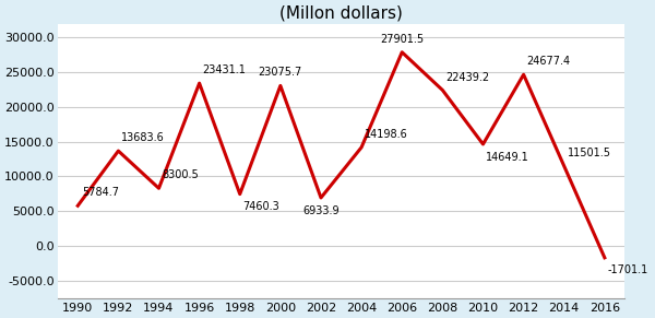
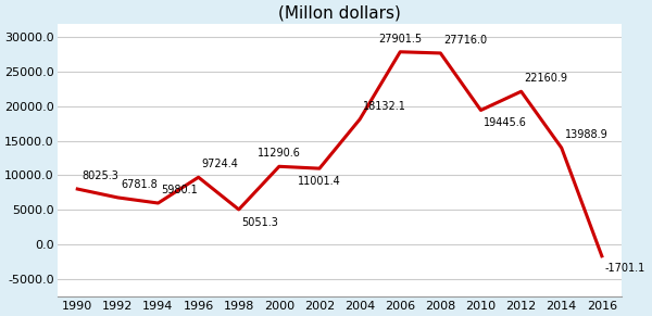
1990: 5784.7 -> 8025.3
1992: 13683.6 -> 6781.8
1994: 8300.5 -> 5980.1
1996: 23431.1 -> 9724.4
1998: 7460.3 -> 5051.3
2000: 23075.7 -> 11290.6
2002: 6933.9 -> 11001.4
2004: 14198.6 -> 18132.1
2008: 22439.2 -> 27716.0
2010: 14649.1 -> 19445.6
2012: 24677.4 -> 22160.9
2014: 11501.5 -> 13988.9
